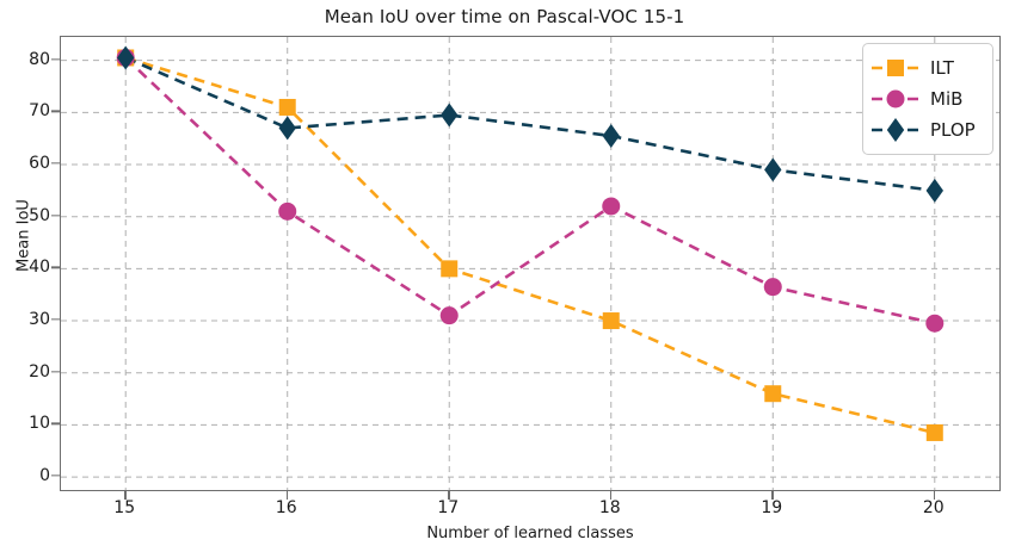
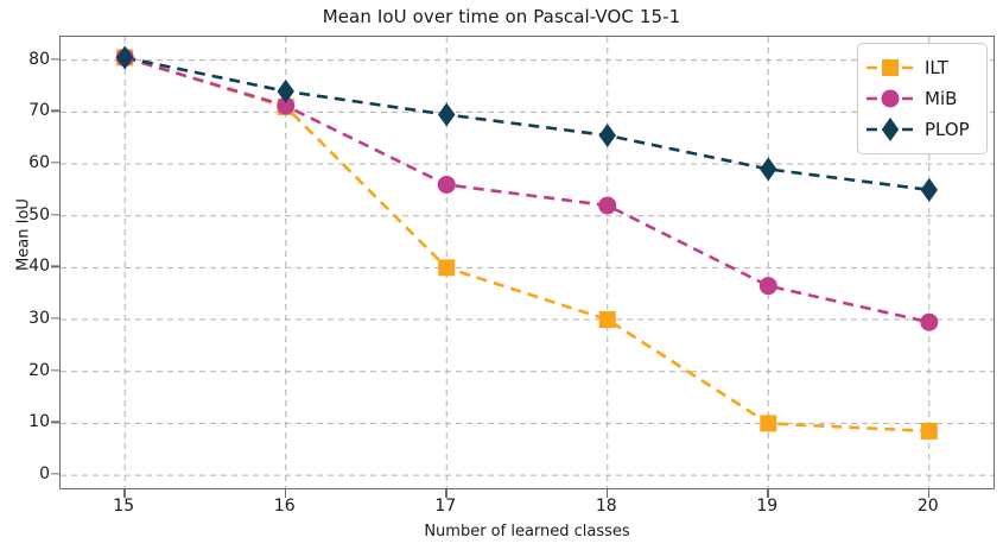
MiB/16: 51 -> 71
PLOP/16: 67 -> 74
MiB/17: 31 -> 56
ILT/19: 16 -> 10
